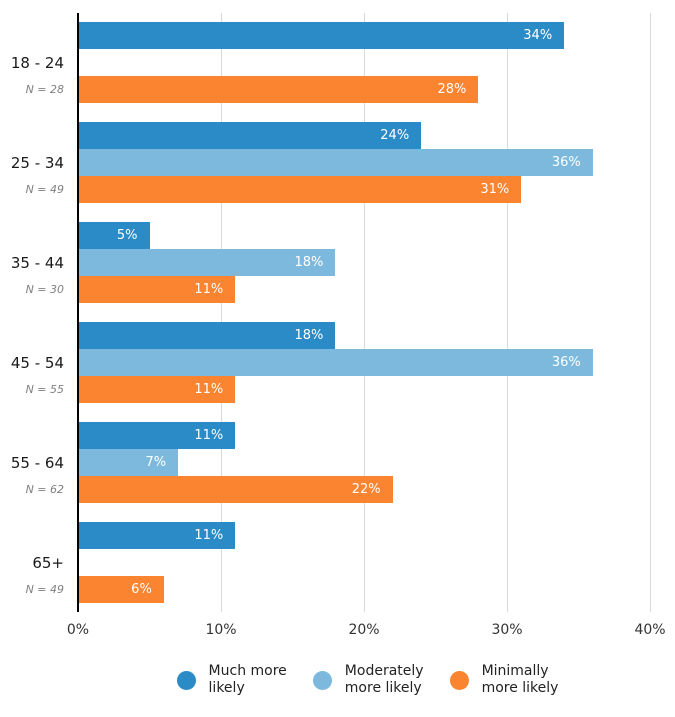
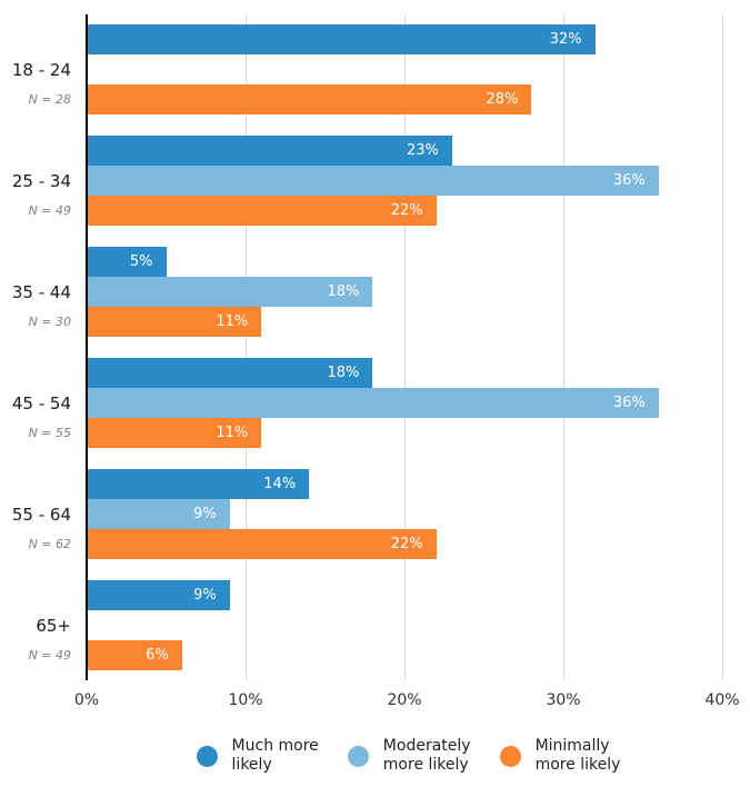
Much more likely/18 - 24: 34% -> 32%
Much more likely/25 - 34: 24% -> 23%
Minimally more likely/25 - 34: 31% -> 22%
Much more likely/55 - 64: 11% -> 14%
Moderately more likely/55 - 64: 7% -> 9%
Much more likely/65+: 11% -> 9%
